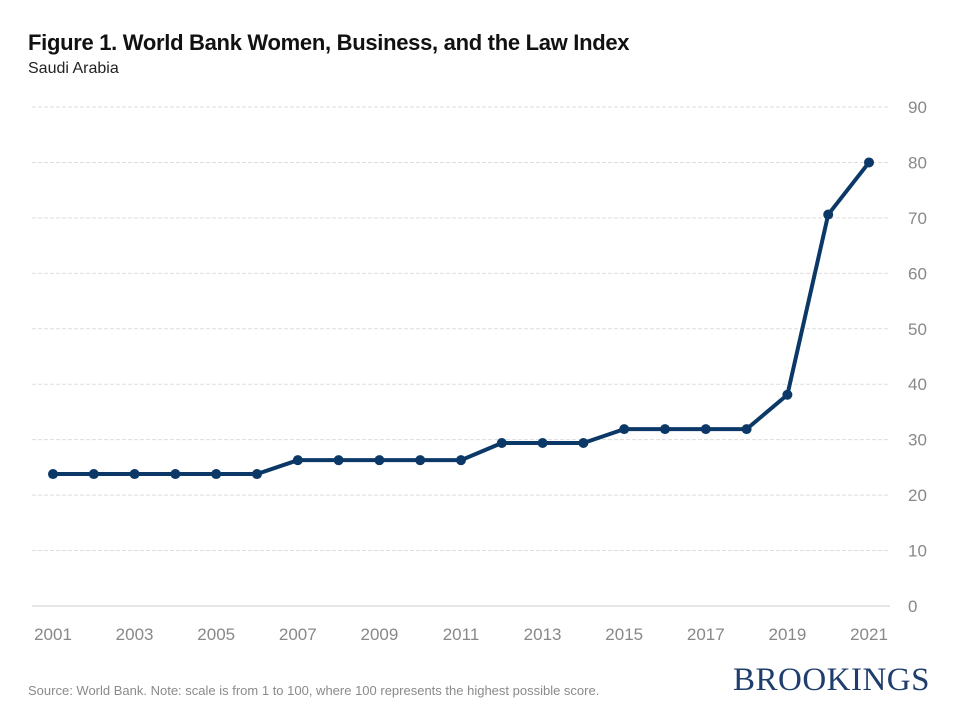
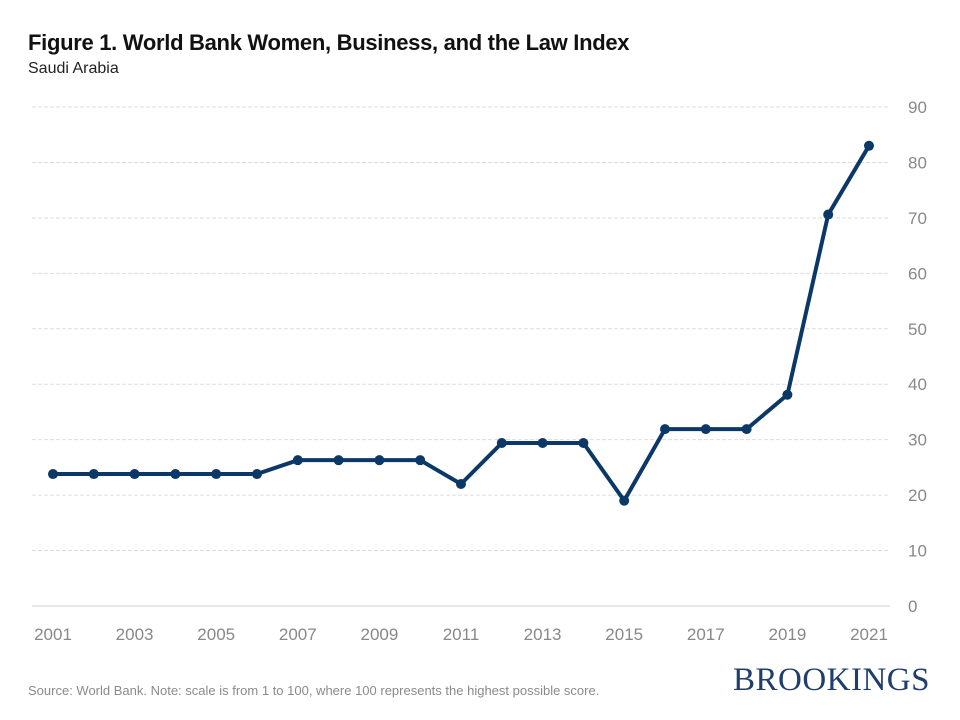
2011: 26 -> 22
2015: 32 -> 19
2021: 80 -> 83
